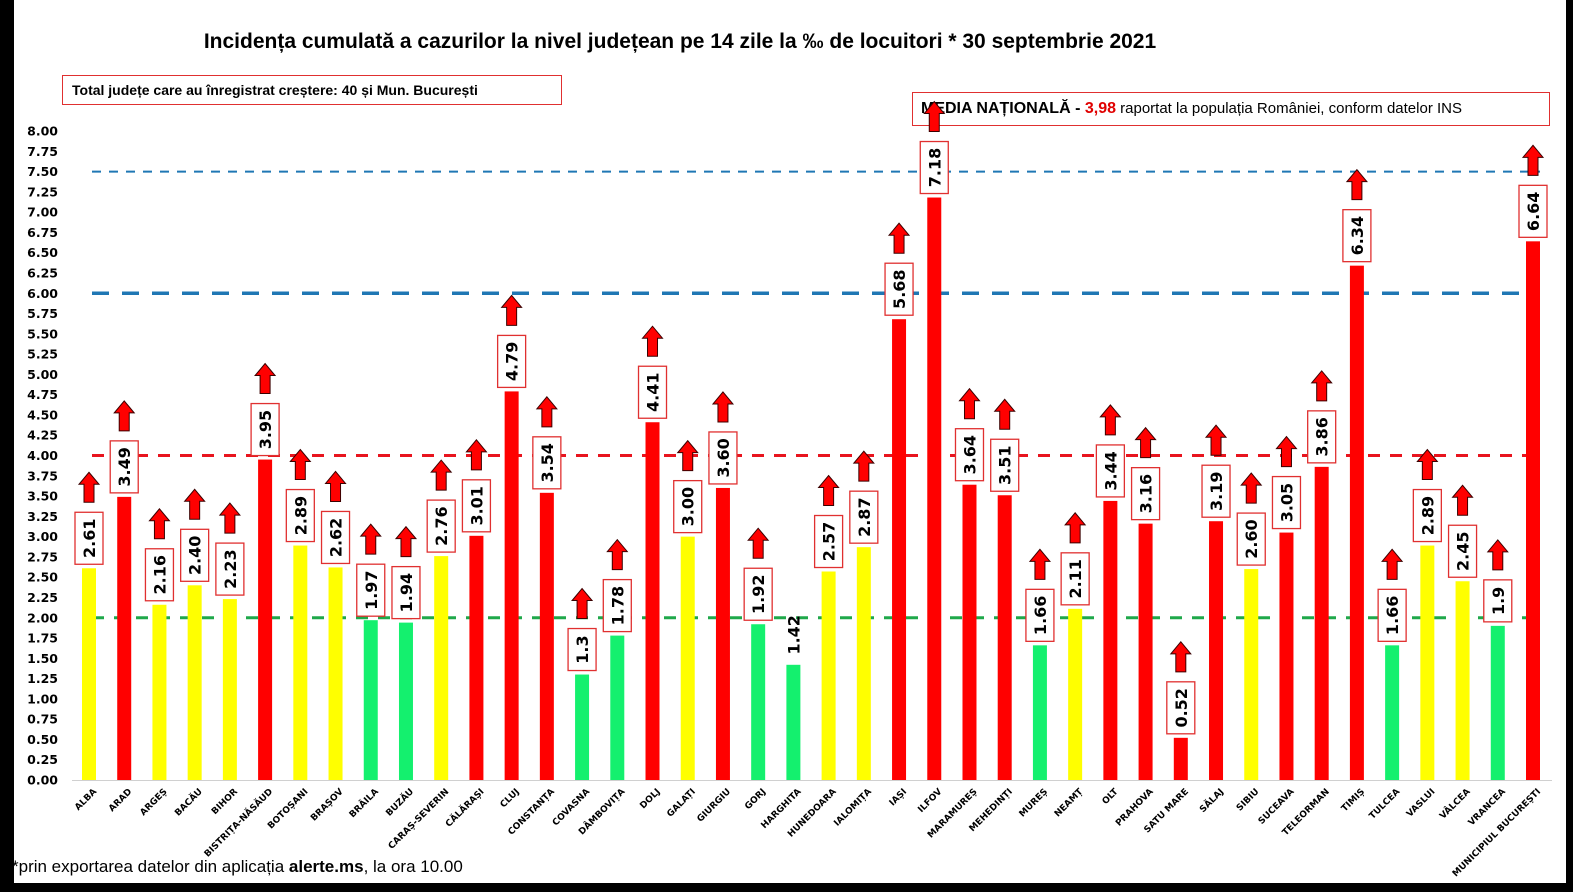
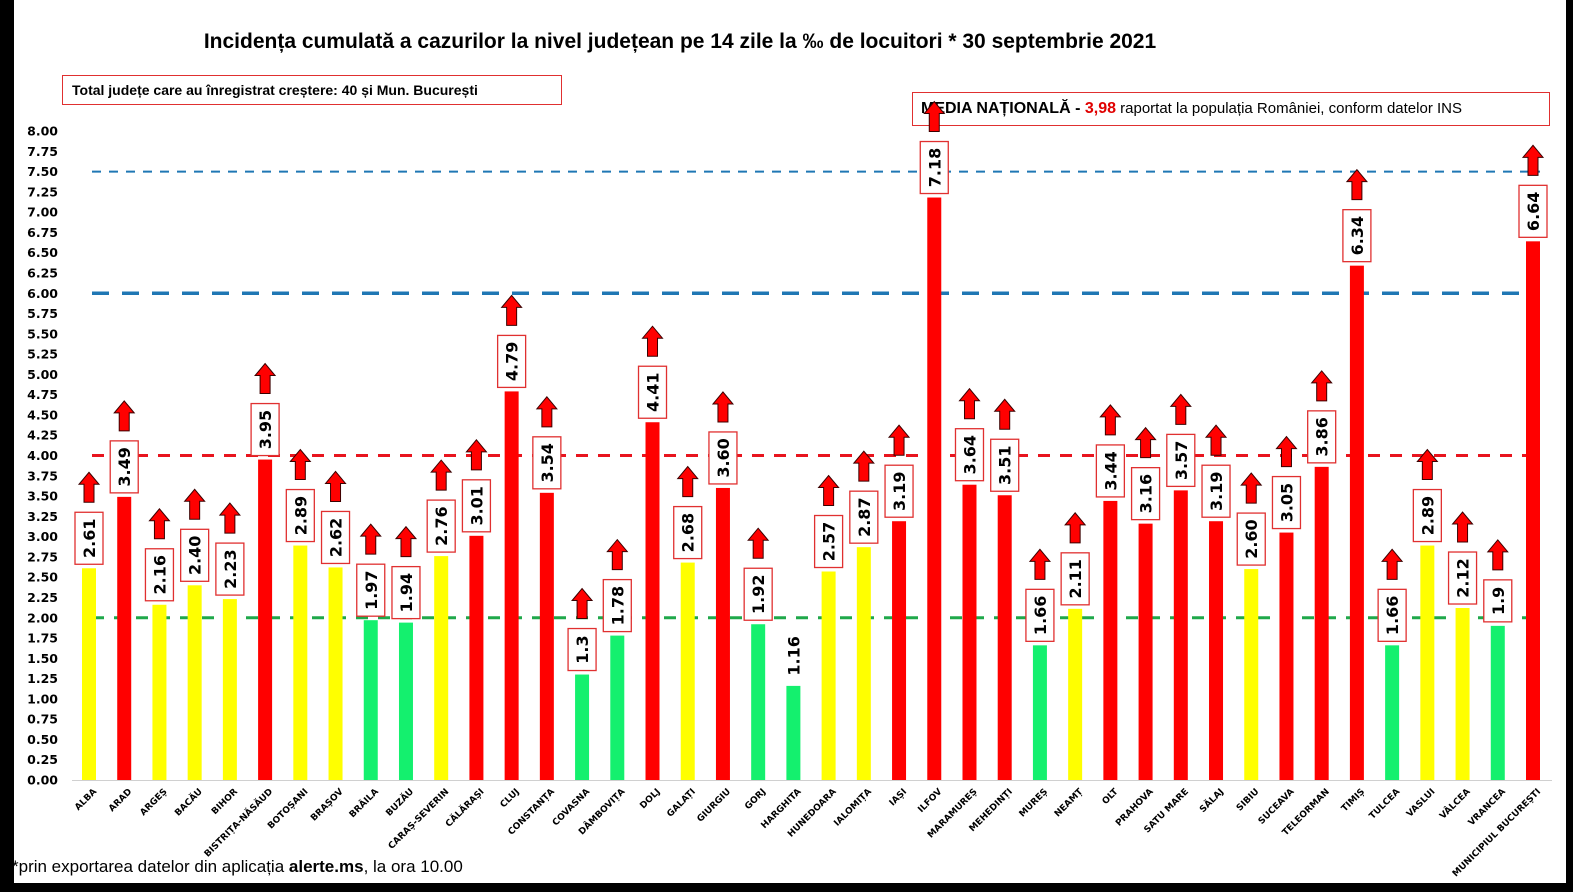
GALAȚI: 3.00 -> 2.68
HARGHITA: 1.42 -> 1.16
IAȘI: 5.68 -> 3.19
SATU MARE: 0.52 -> 3.57
VÂLCEA: 2.45 -> 2.12
